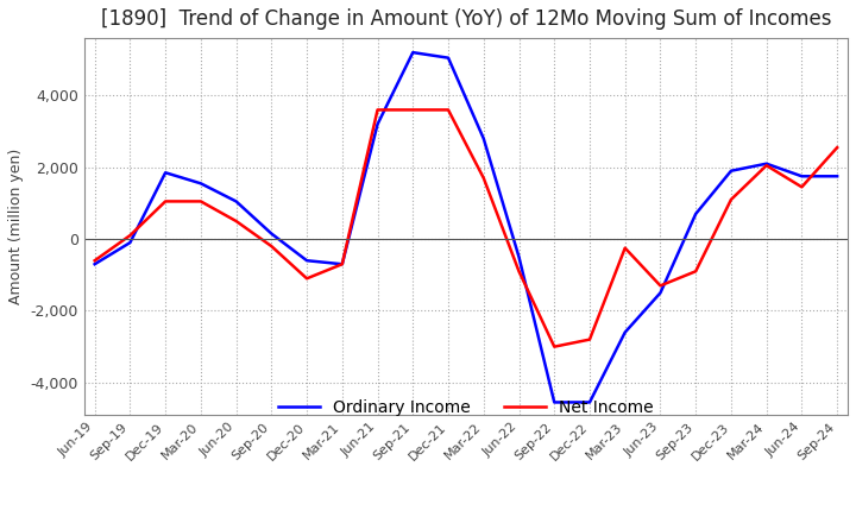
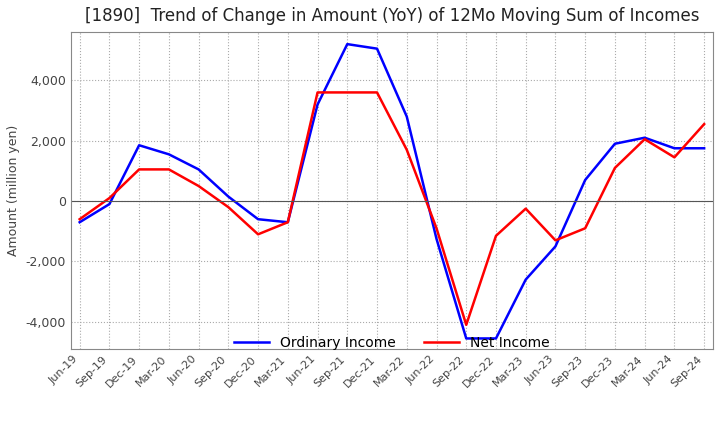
Ordinary Income/Jun-22: -500 -> -1,250
Net Income/Sep-22: -3,000 -> -4,100
Net Income/Dec-22: -2,800 -> -1,150
